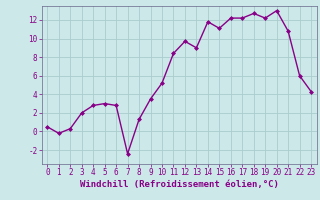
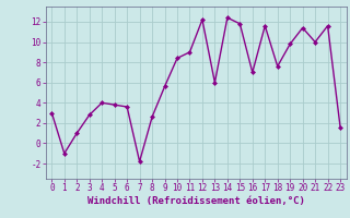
0: 0.5 -> 3.0
1: -0.2 -> -1.0
2: 0.3 -> 1.0
3: 2.0 -> 2.8
4: 2.8 -> 4.0
5: 3.0 -> 3.8
6: 2.8 -> 3.6
7: -2.4 -> -1.8
8: 1.3 -> 2.6
9: 3.5 -> 5.6
10: 5.2 -> 8.4
11: 8.4 -> 9.0
12: 9.7 -> 12.2
13: 9.0 -> 6.0
14: 11.8 -> 12.4
15: 11.1 -> 11.8
16: 12.2 -> 7.0
17: 12.2 -> 11.6
18: 12.7 -> 7.6
19: 12.2 -> 9.8
20: 13.0 -> 11.4
21: 10.8 -> 10.0
22: 6.0 -> 11.6
23: 4.3 -> 1.6
